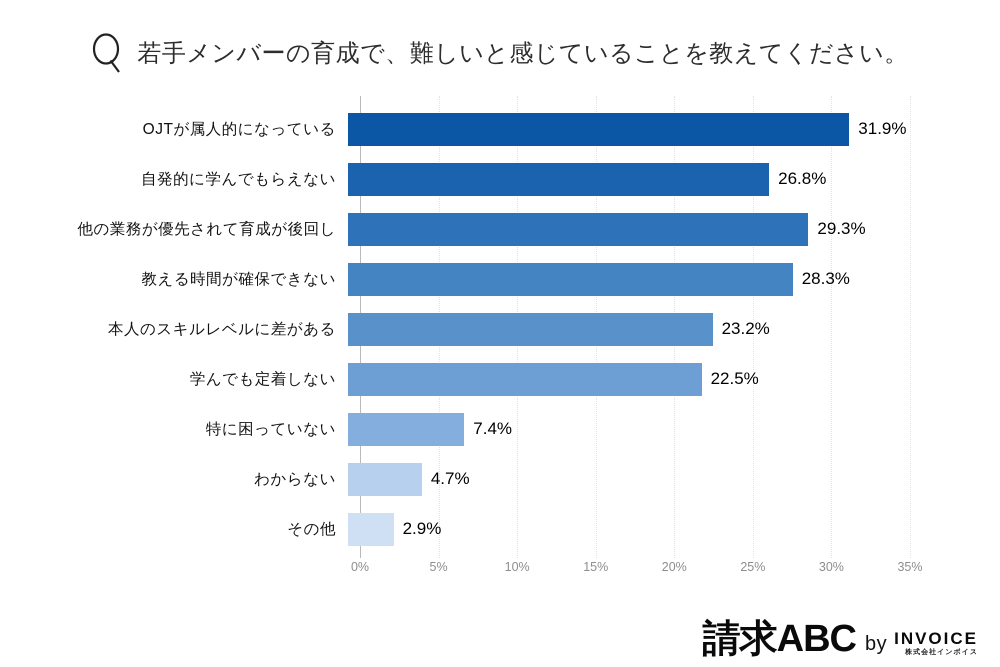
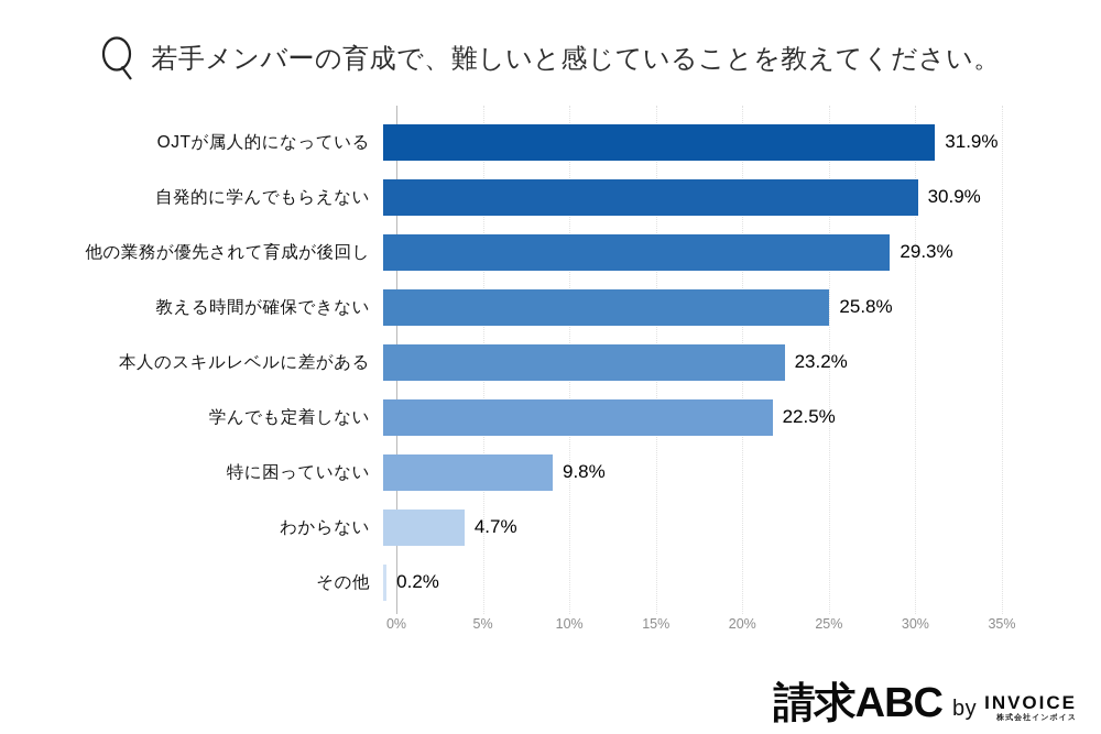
自発的に学んでもらえない: 26.8% -> 30.9%
教える時間が確保できない: 28.3% -> 25.8%
特に困っていない: 7.4% -> 9.8%
その他: 2.9% -> 0.2%
